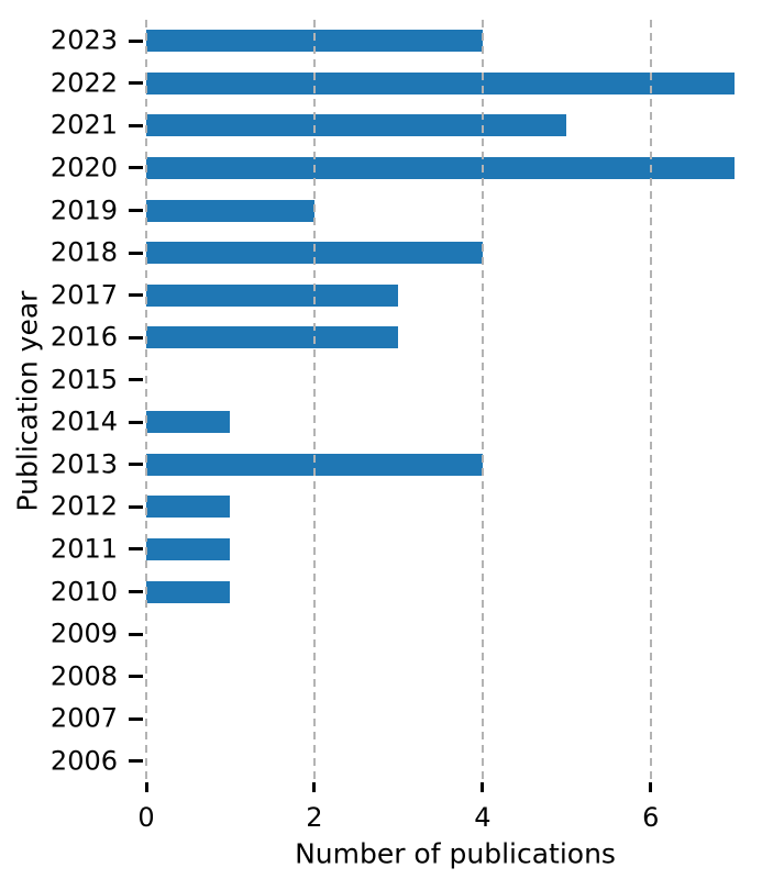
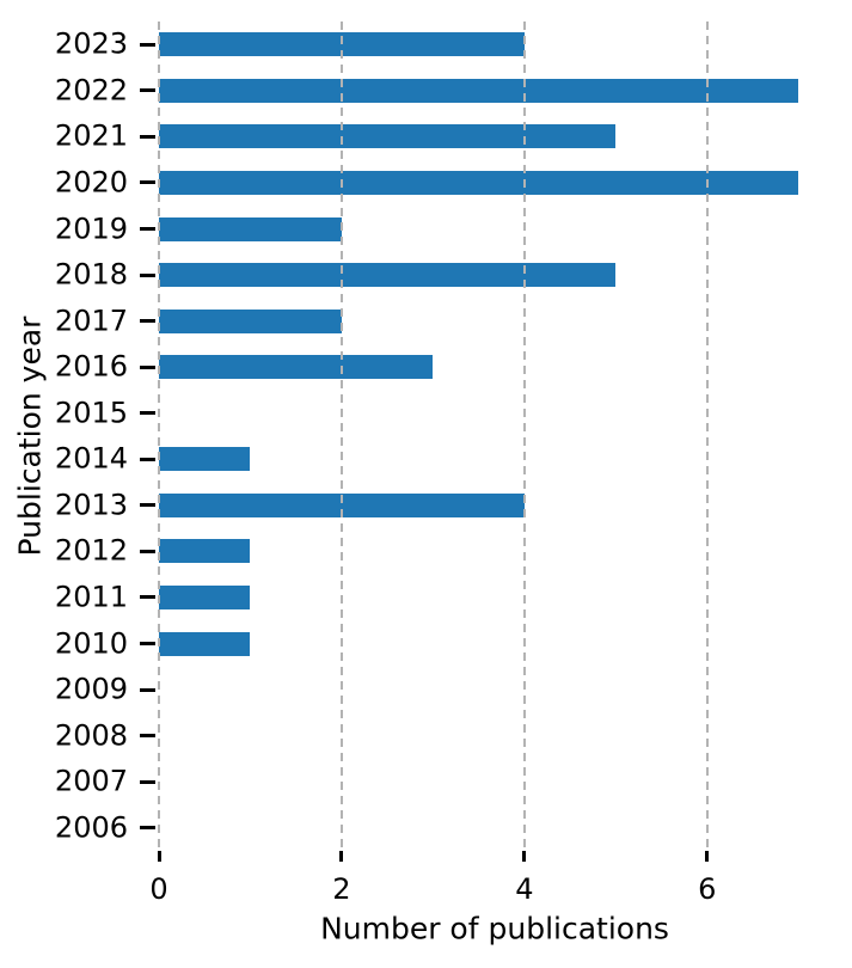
2018: 4 -> 5
2017: 3 -> 2
